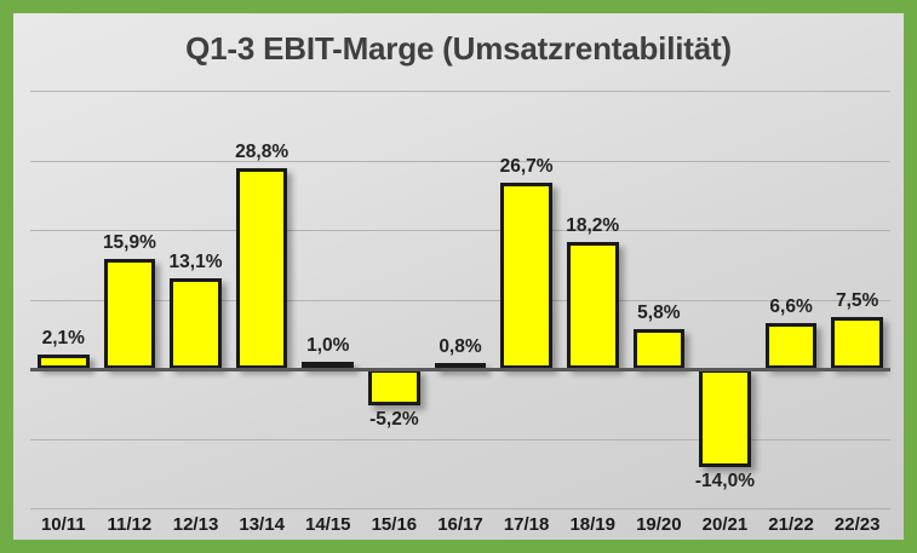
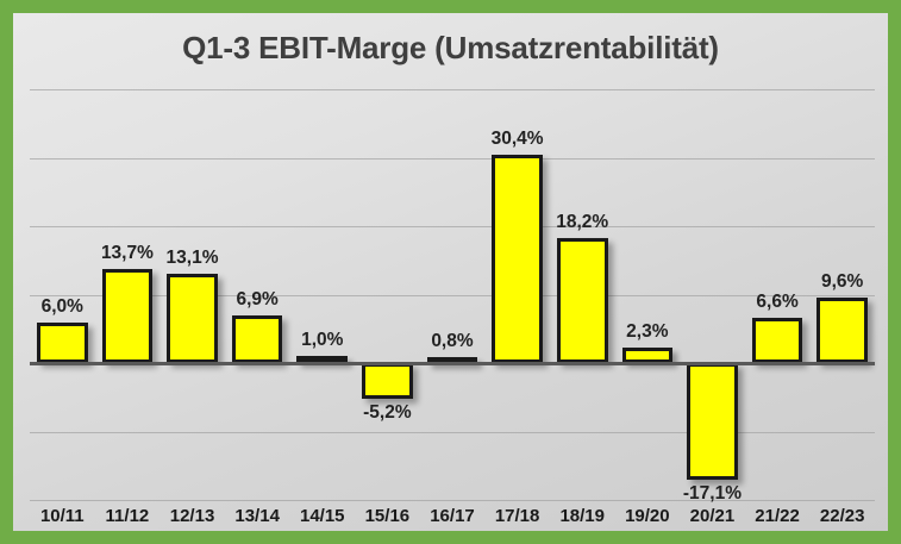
10/11: 2,1% -> 6,0%
11/12: 15,9% -> 13,7%
13/14: 28,8% -> 6,9%
17/18: 26,7% -> 30,4%
19/20: 5,8% -> 2,3%
20/21: -14,0% -> -17,1%
22/23: 7,5% -> 9,6%
